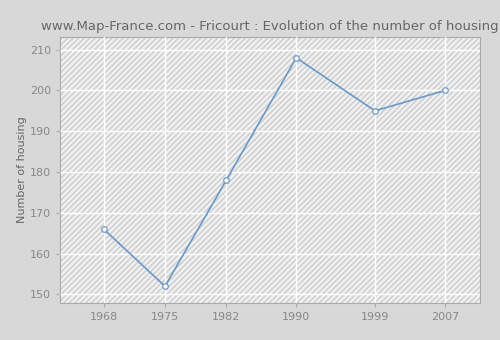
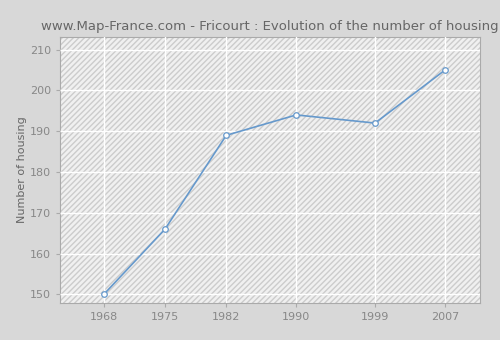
1968: 166 -> 150
1975: 152 -> 166
1982: 178 -> 189
1990: 208 -> 194
1999: 195 -> 192
2007: 200 -> 205
